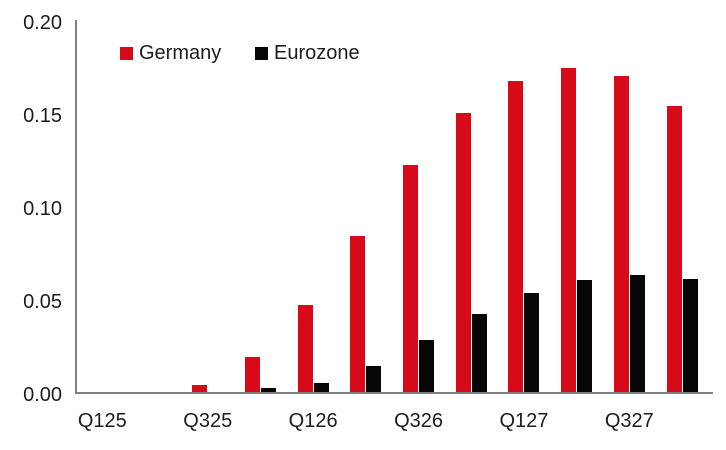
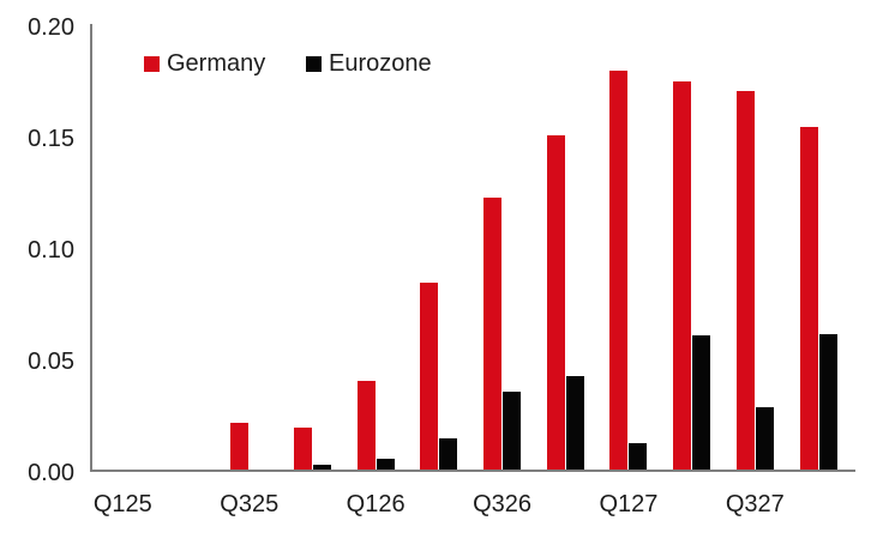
Germany/Q325: 0.004 -> 0.021
Germany/Q126: 0.047 -> 0.040
Eurozone/Q326: 0.028 -> 0.035
Germany/Q127: 0.167 -> 0.179
Eurozone/Q127: 0.053 -> 0.012
Eurozone/Q327: 0.063 -> 0.028
